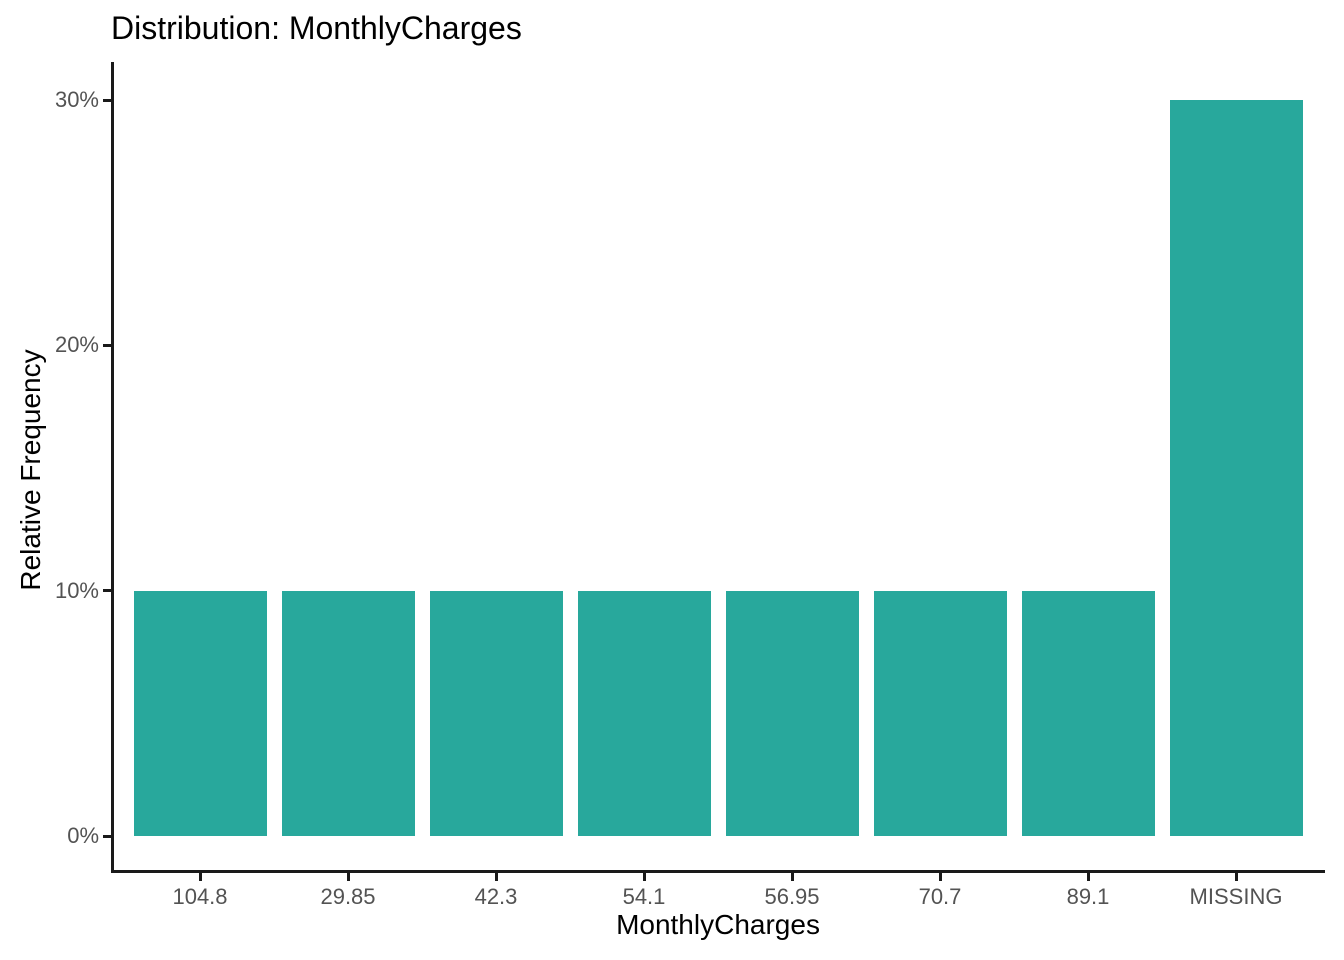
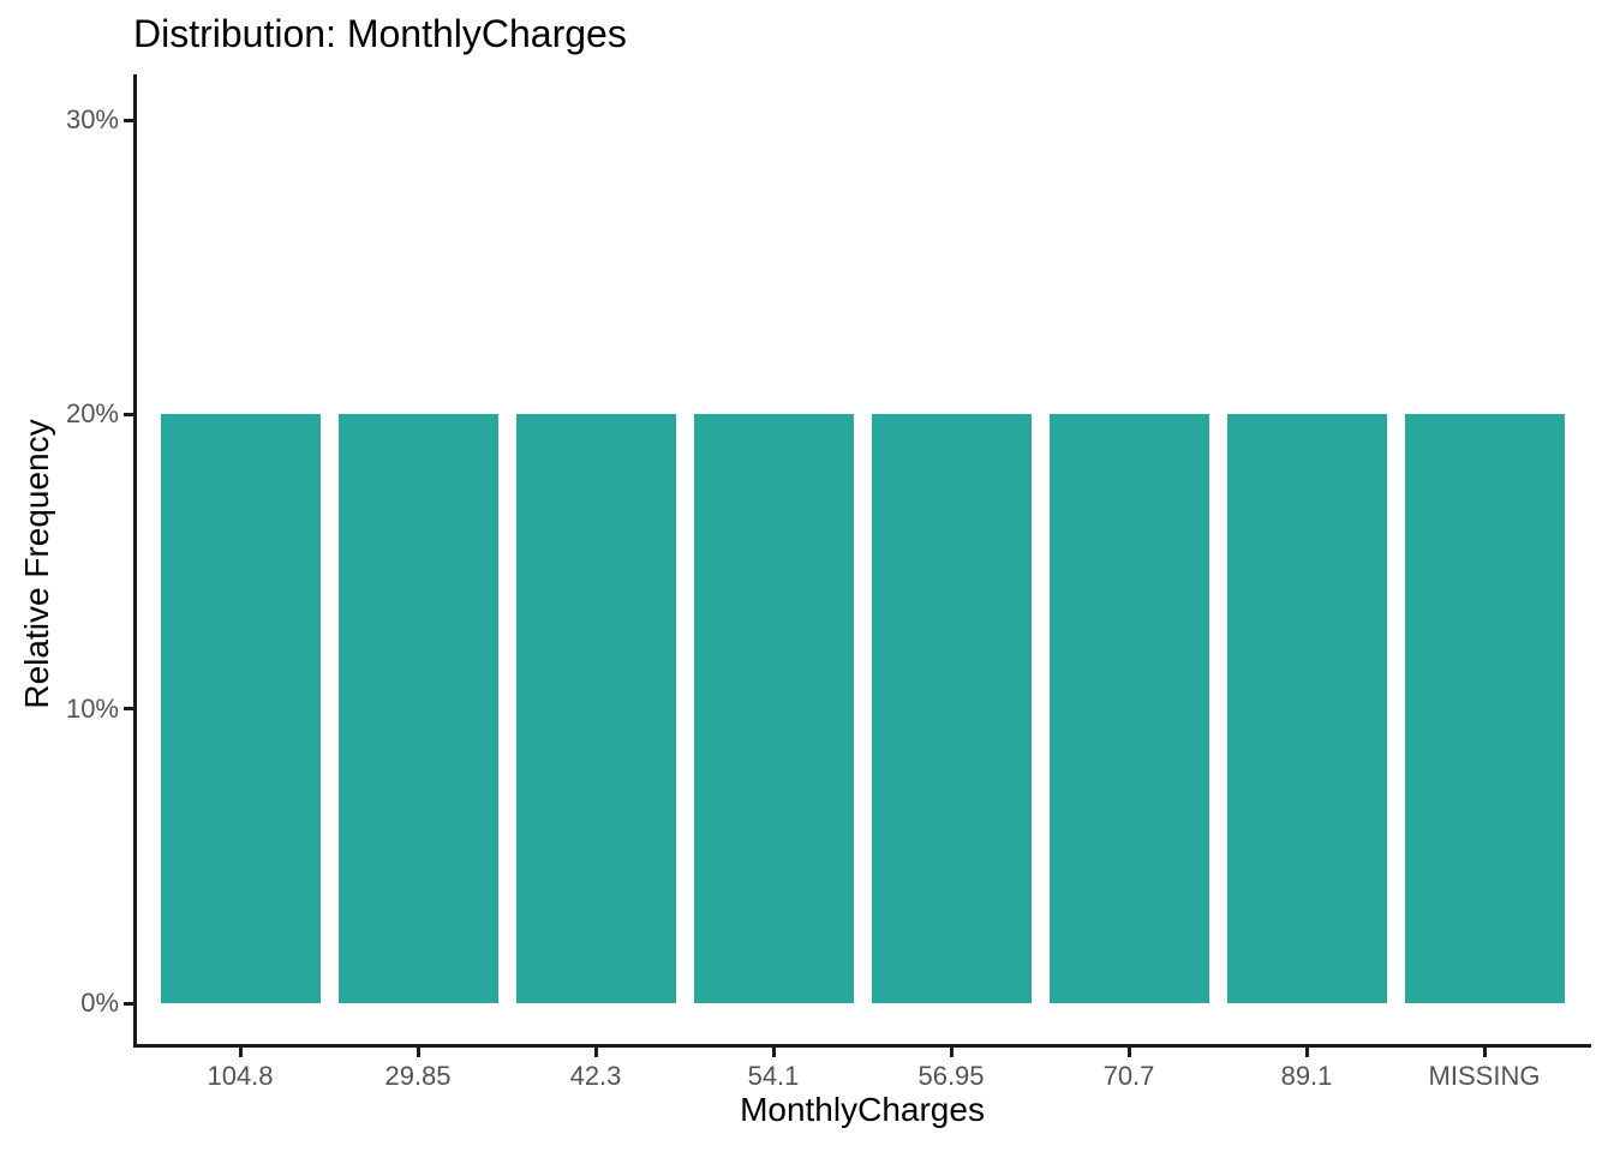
104.8: 10% -> 20%
29.85: 10% -> 20%
42.3: 10% -> 20%
54.1: 10% -> 20%
56.95: 10% -> 20%
70.7: 10% -> 20%
89.1: 10% -> 20%
MISSING: 30% -> 20%
